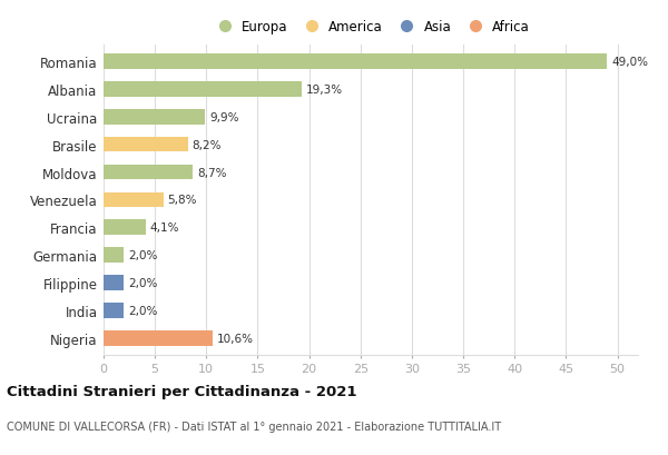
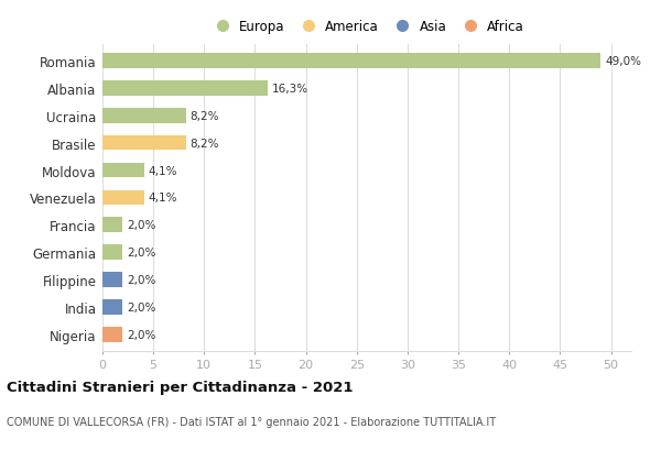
Albania: 19,3% -> 16,3%
Ucraina: 9,9% -> 8,2%
Moldova: 8,7% -> 4,1%
Venezuela: 5,8% -> 4,1%
Francia: 4,1% -> 2,0%
Nigeria: 10,6% -> 2,0%
